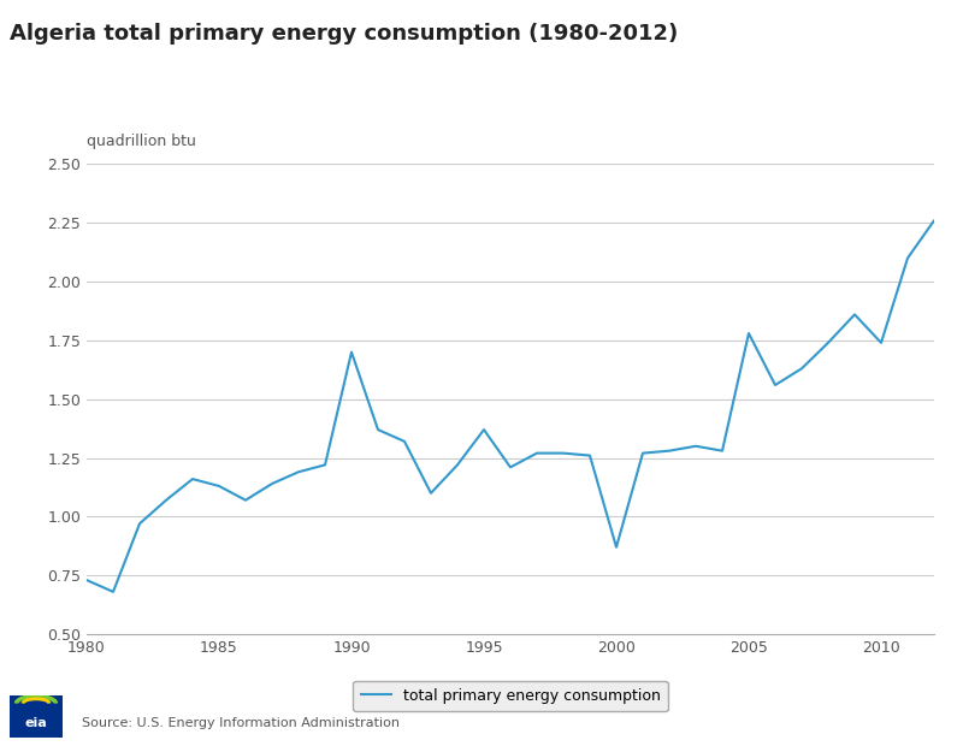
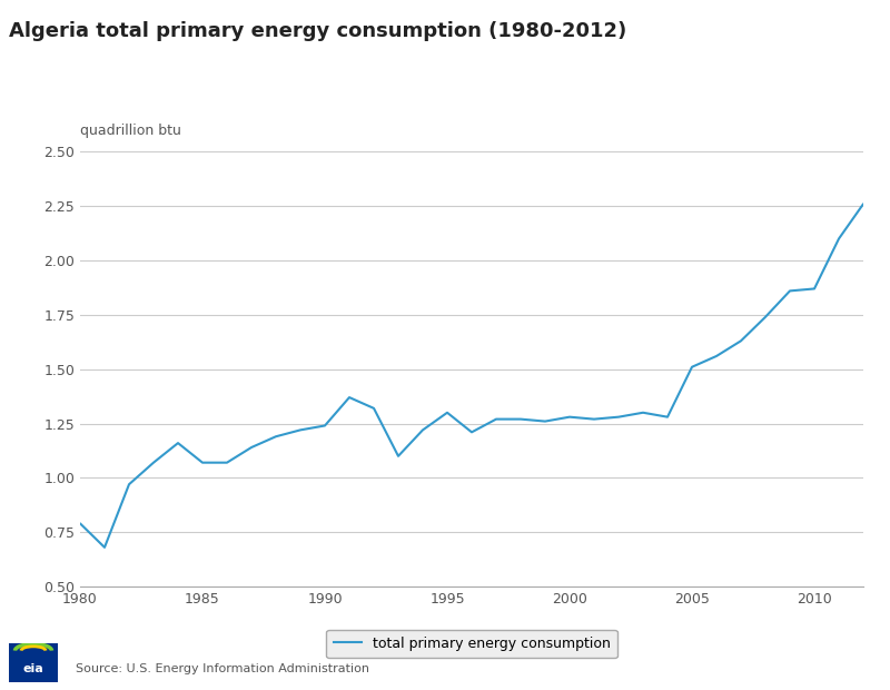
1980: 0.73 -> 0.79
1985: 1.13 -> 1.07
1990: 1.70 -> 1.24
1995: 1.37 -> 1.30
2000: 0.87 -> 1.28
2005: 1.78 -> 1.51
2010: 1.74 -> 1.87
